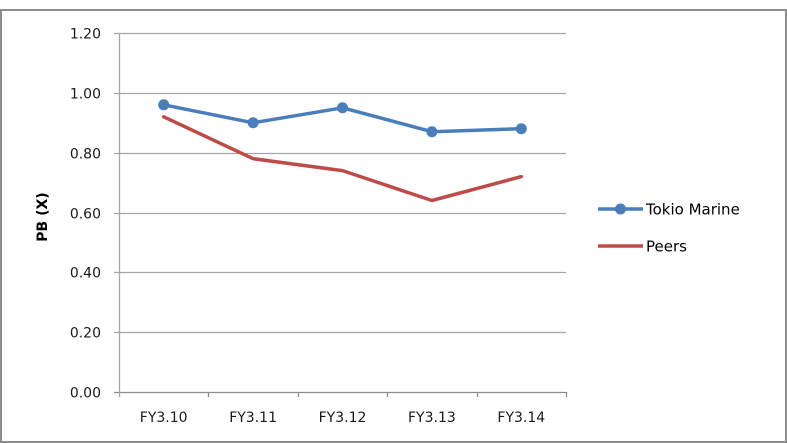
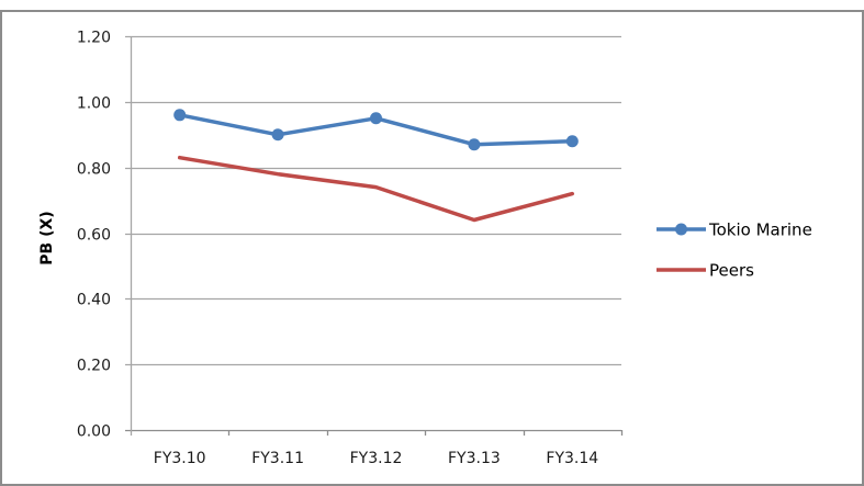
Peers/FY3.10: 0.92 -> 0.83
